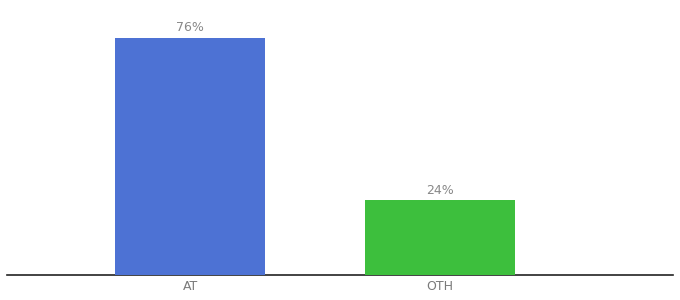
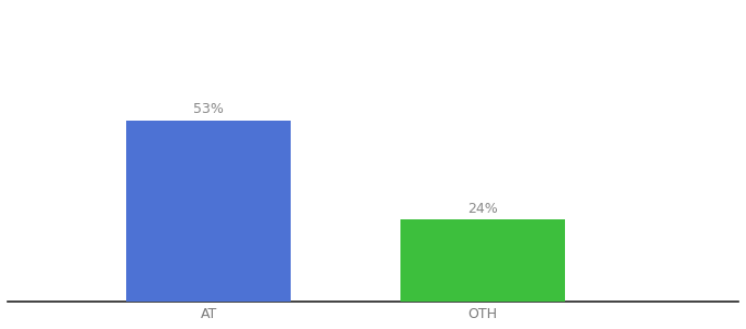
AT: 76% -> 53%
